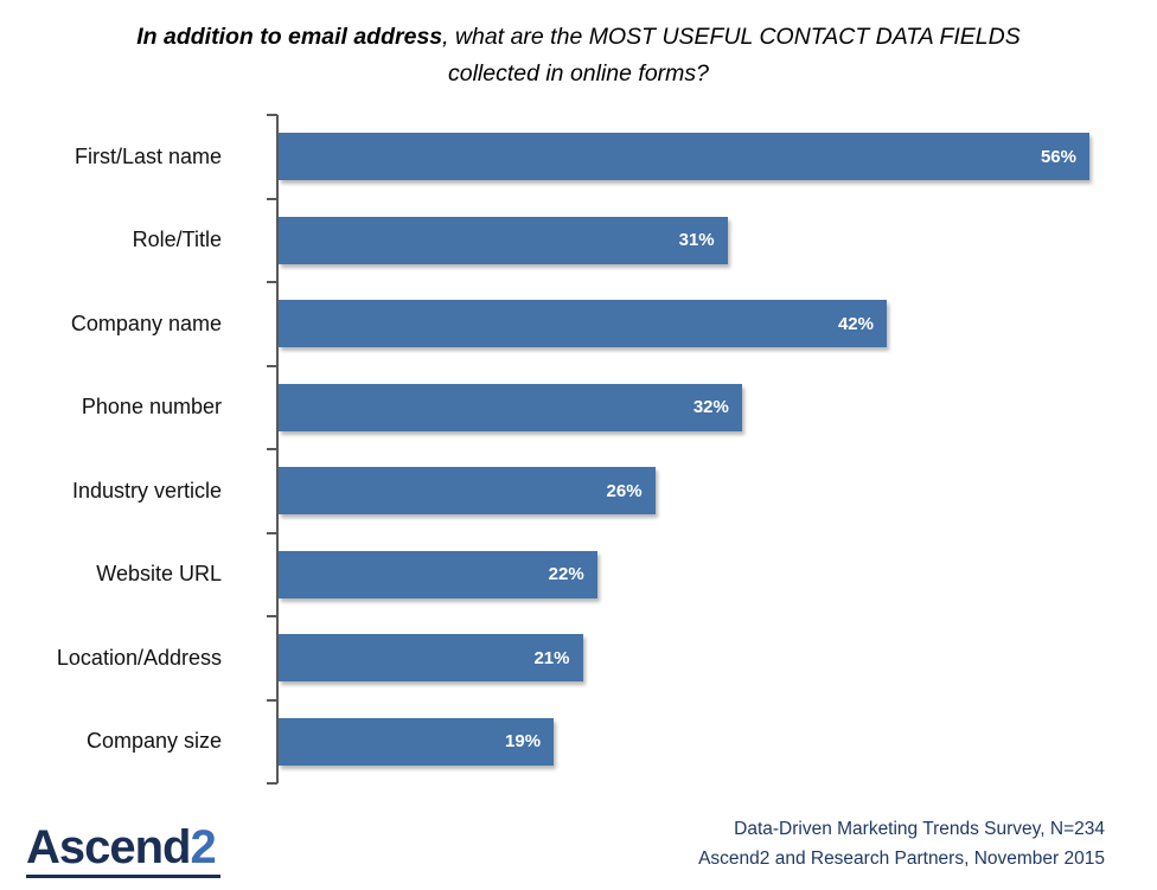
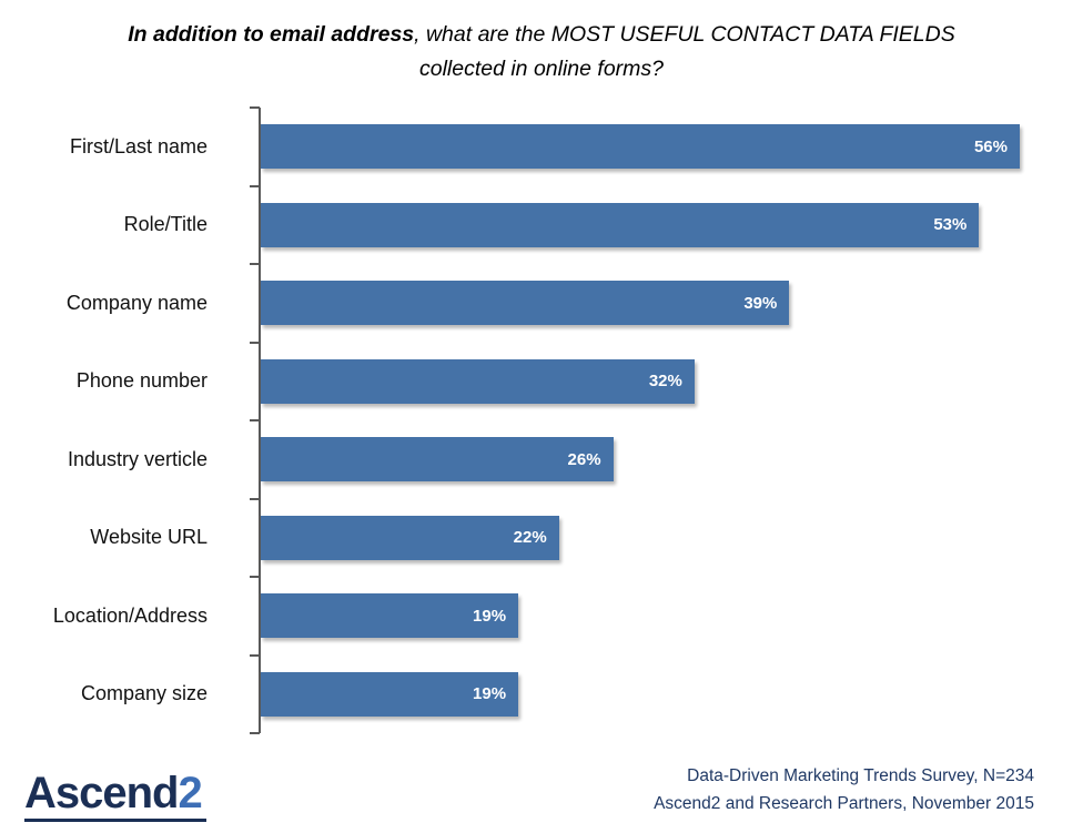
Role/Title: 31% -> 53%
Company name: 42% -> 39%
Location/Address: 21% -> 19%
